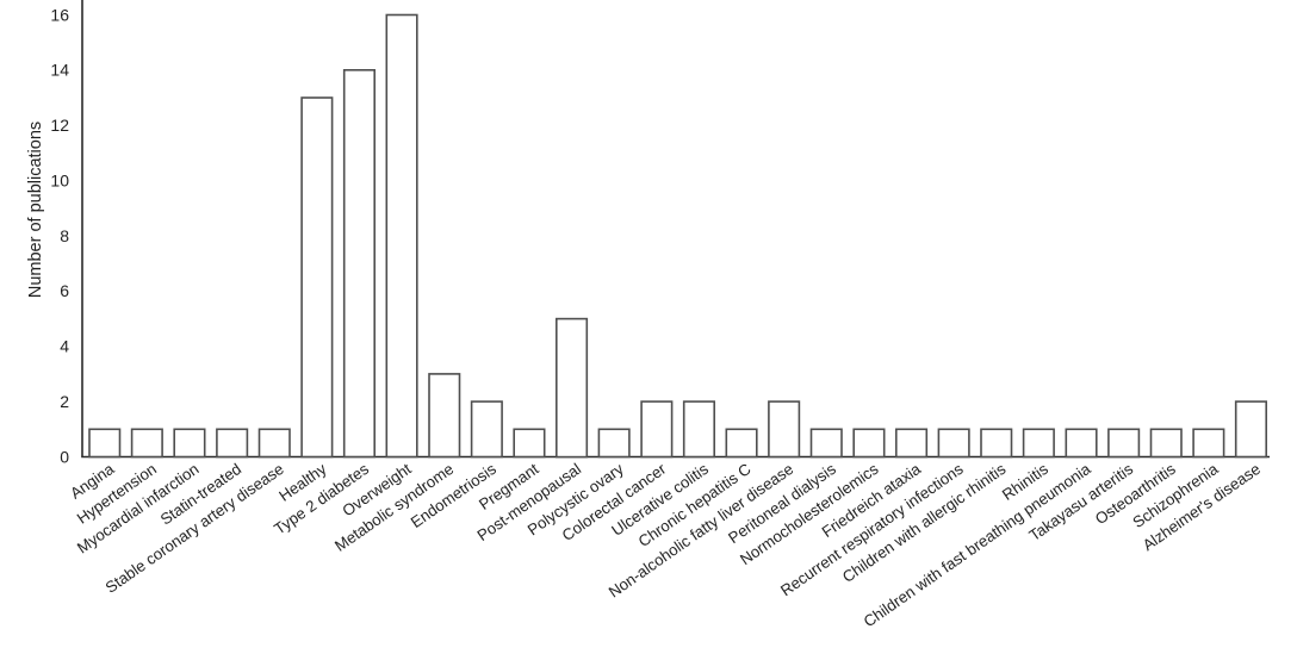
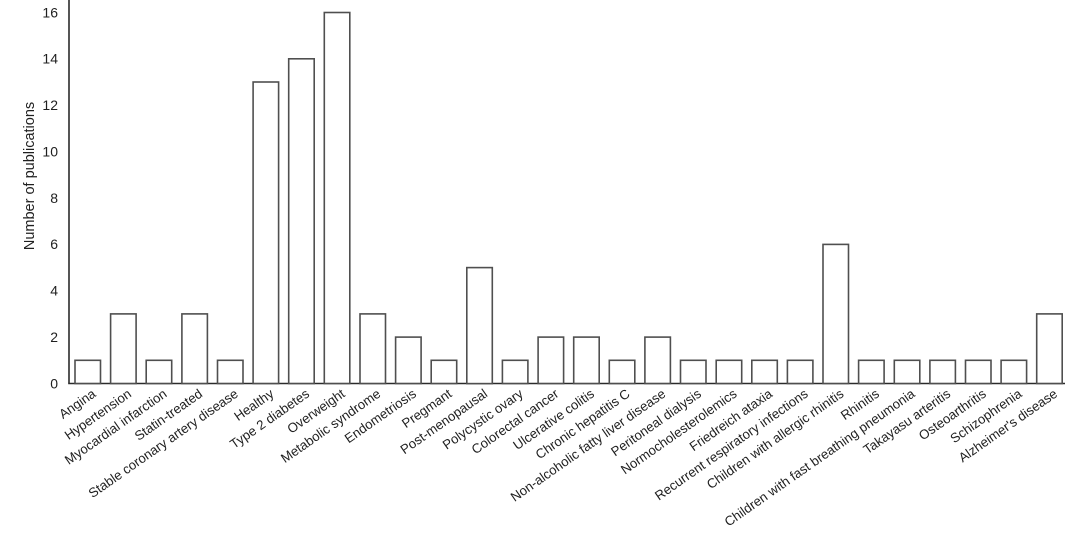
Hypertension: 1 -> 3
Statin-treated: 1 -> 3
Children with allergic rhinitis: 1 -> 6
Alzheimer's disease: 2 -> 3
